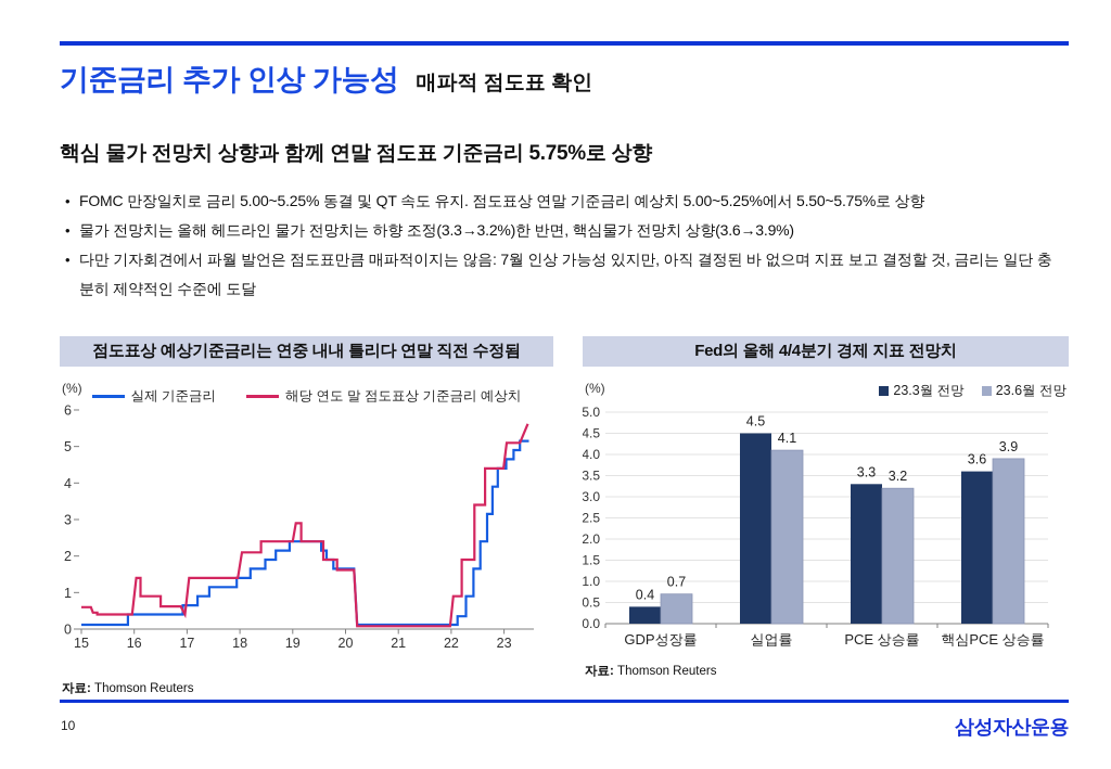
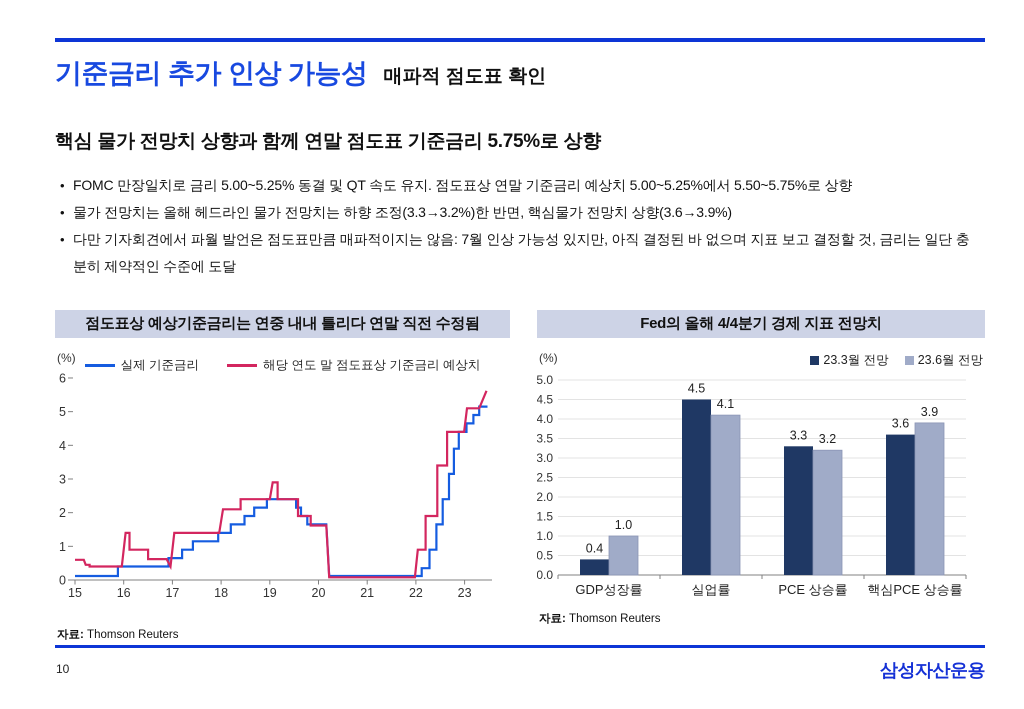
Fed의 올해 4/4분기 경제 지표 전망치/23.6월 전망/GDP성장률: 0.7 -> 1.0
